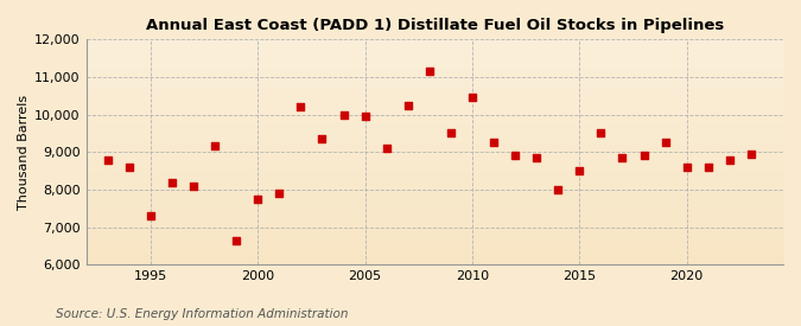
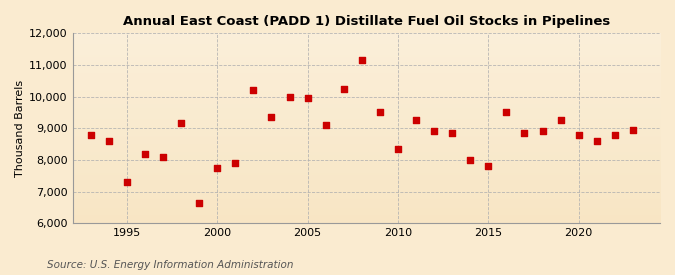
2010: 10,450 -> 8,350
2015: 8,500 -> 7,800
2020: 8,600 -> 8,800
